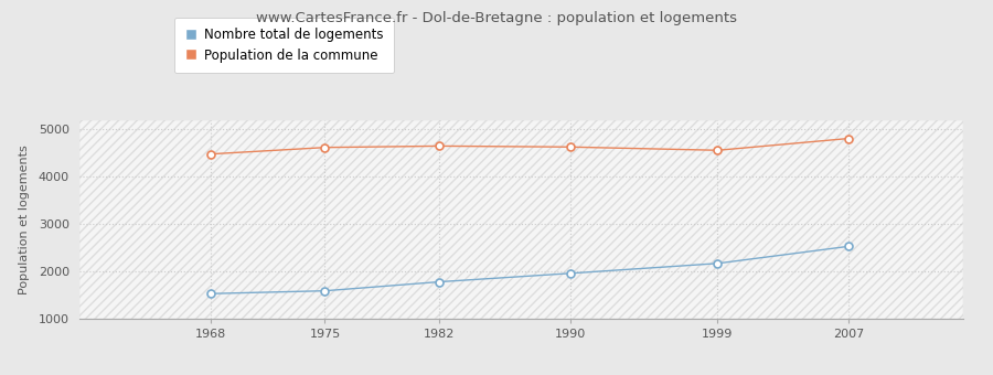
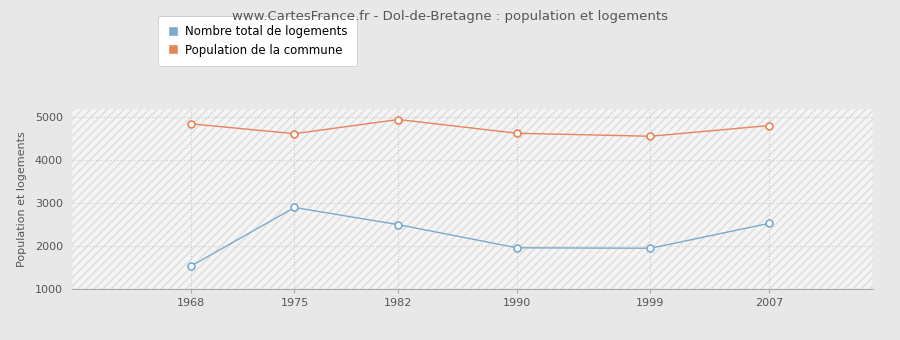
Population de la commune/1968: 4480 -> 4850
Nombre total de logements/1975: 1590 -> 2900
Nombre total de logements/1982: 1780 -> 2500
Population de la commune/1982: 4650 -> 4950
Nombre total de logements/1999: 2170 -> 1950
